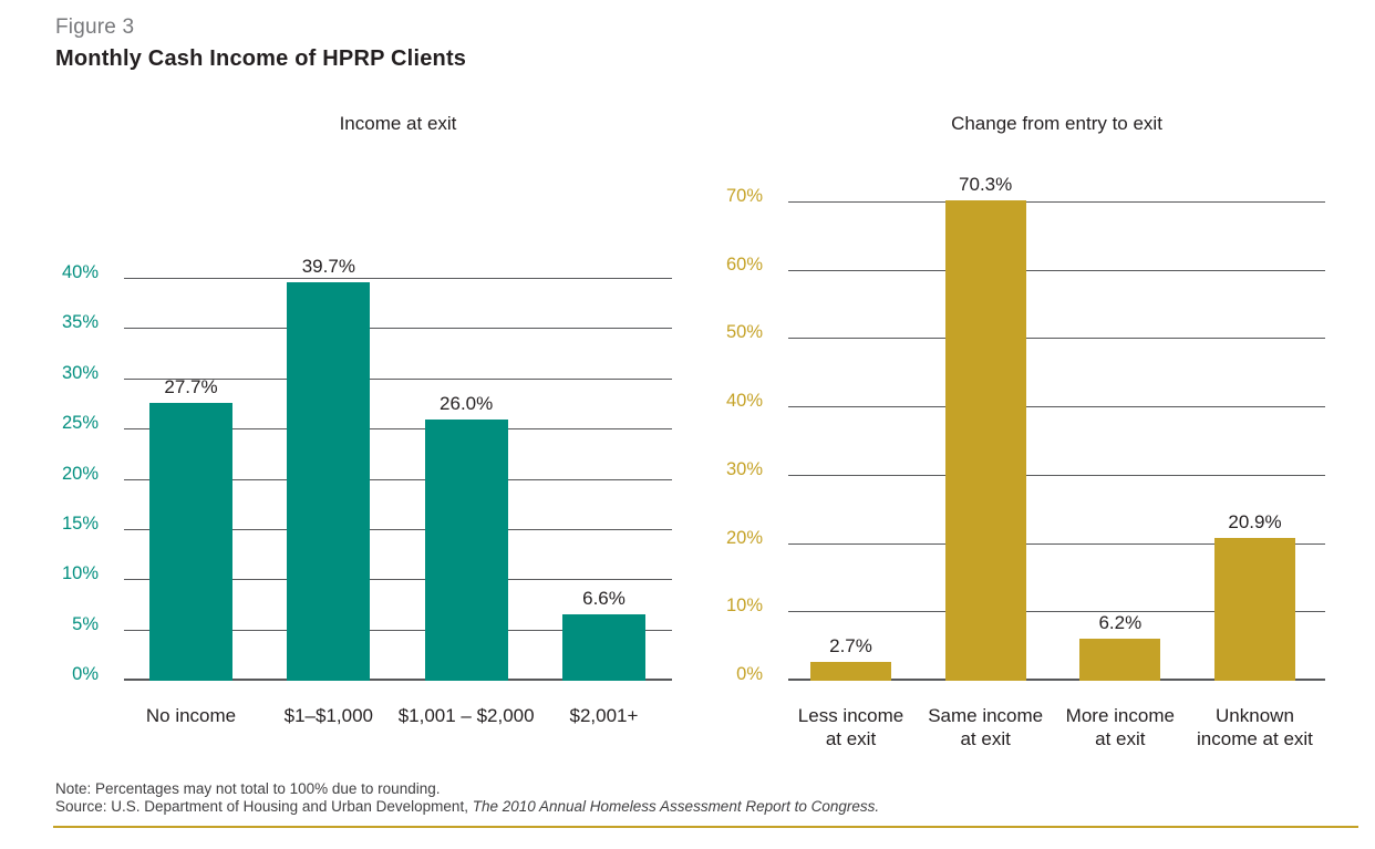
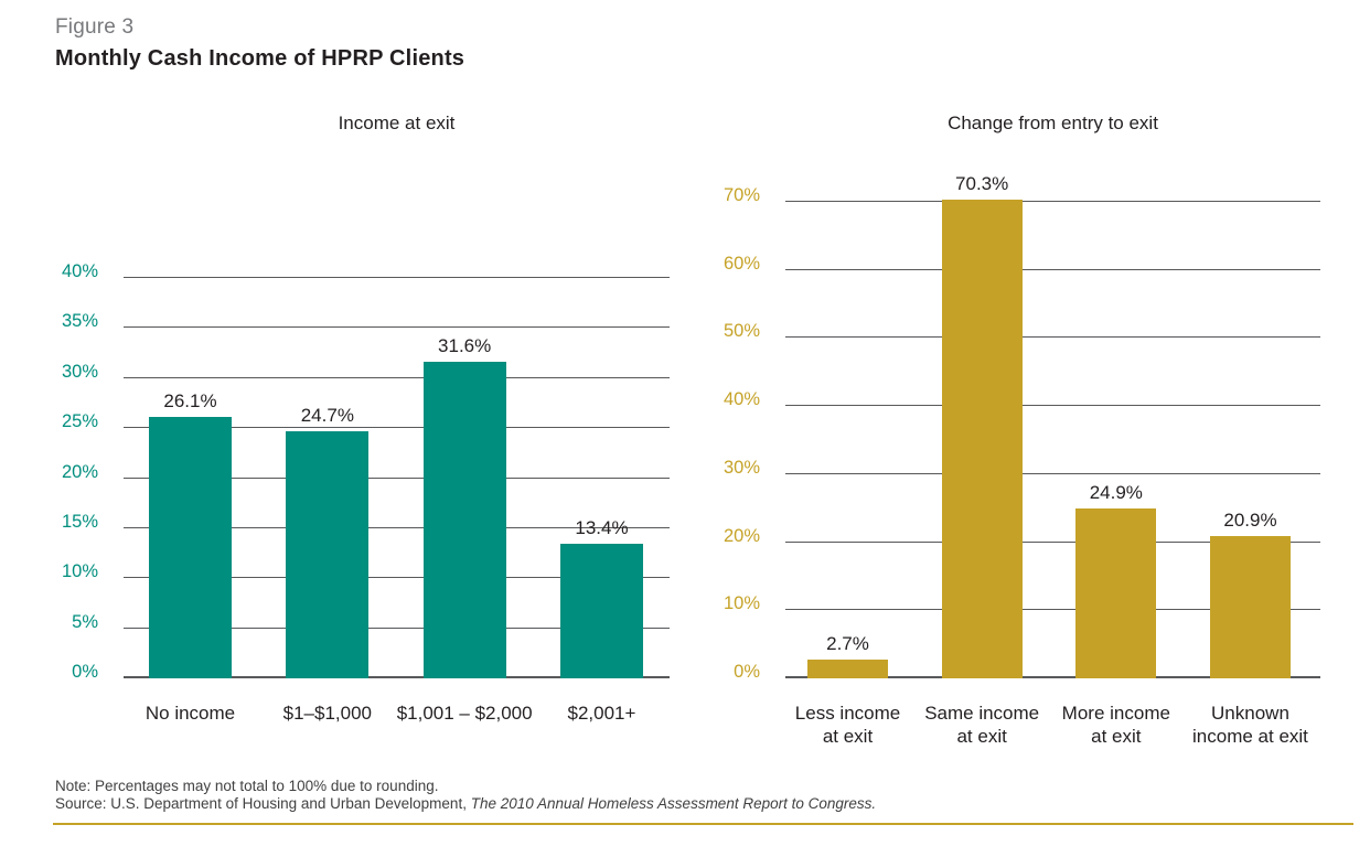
Income at exit/No income: 27.7% -> 26.1%
Income at exit/$1–$1,000: 39.7% -> 24.7%
Income at exit/$1,001 – $2,000: 26.0% -> 31.6%
Income at exit/$2,001+: 6.6% -> 13.4%
Change from entry to exit/More income at exit: 6.2% -> 24.9%
